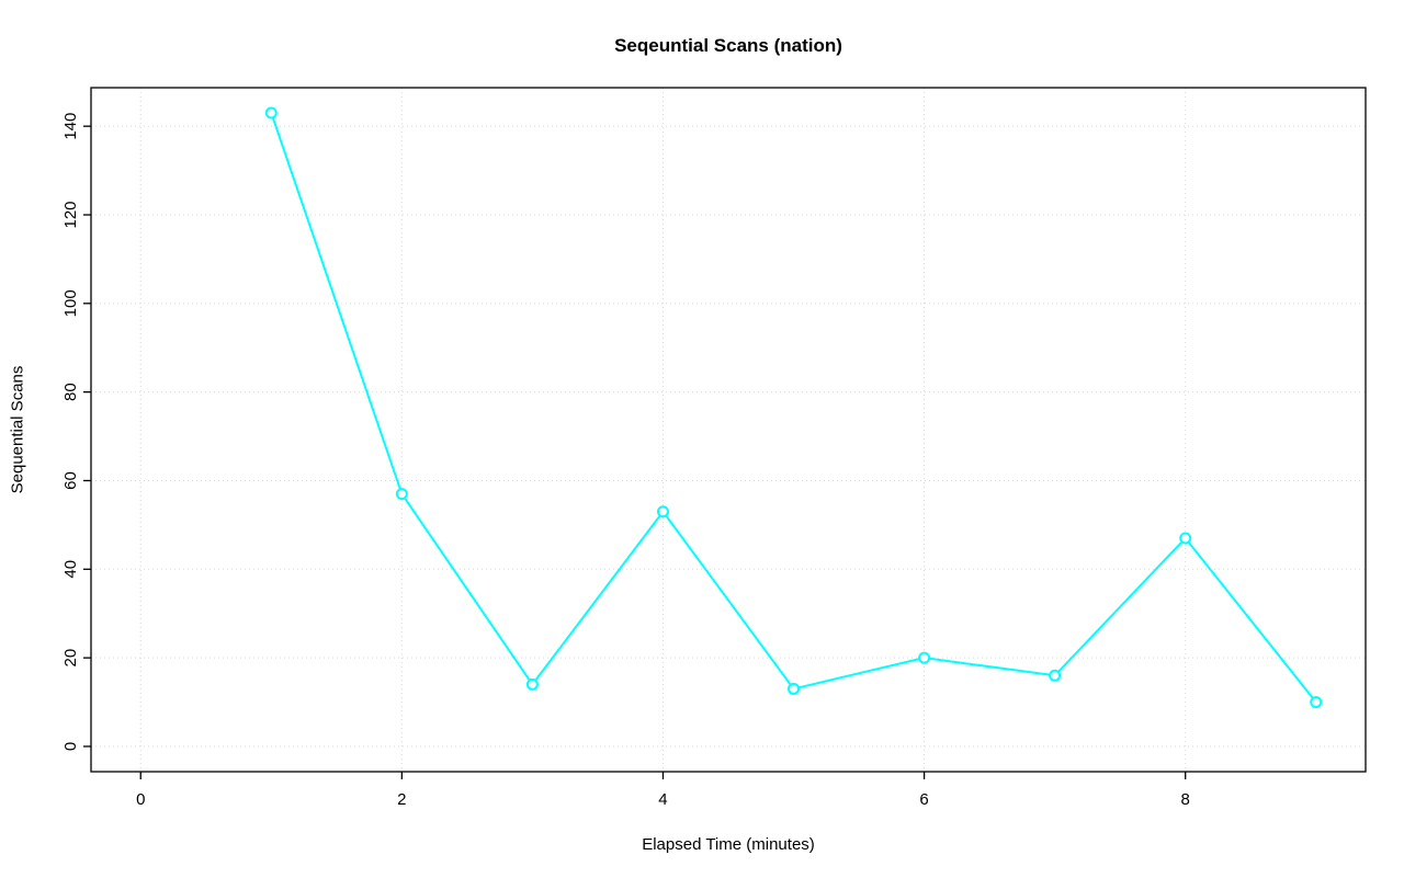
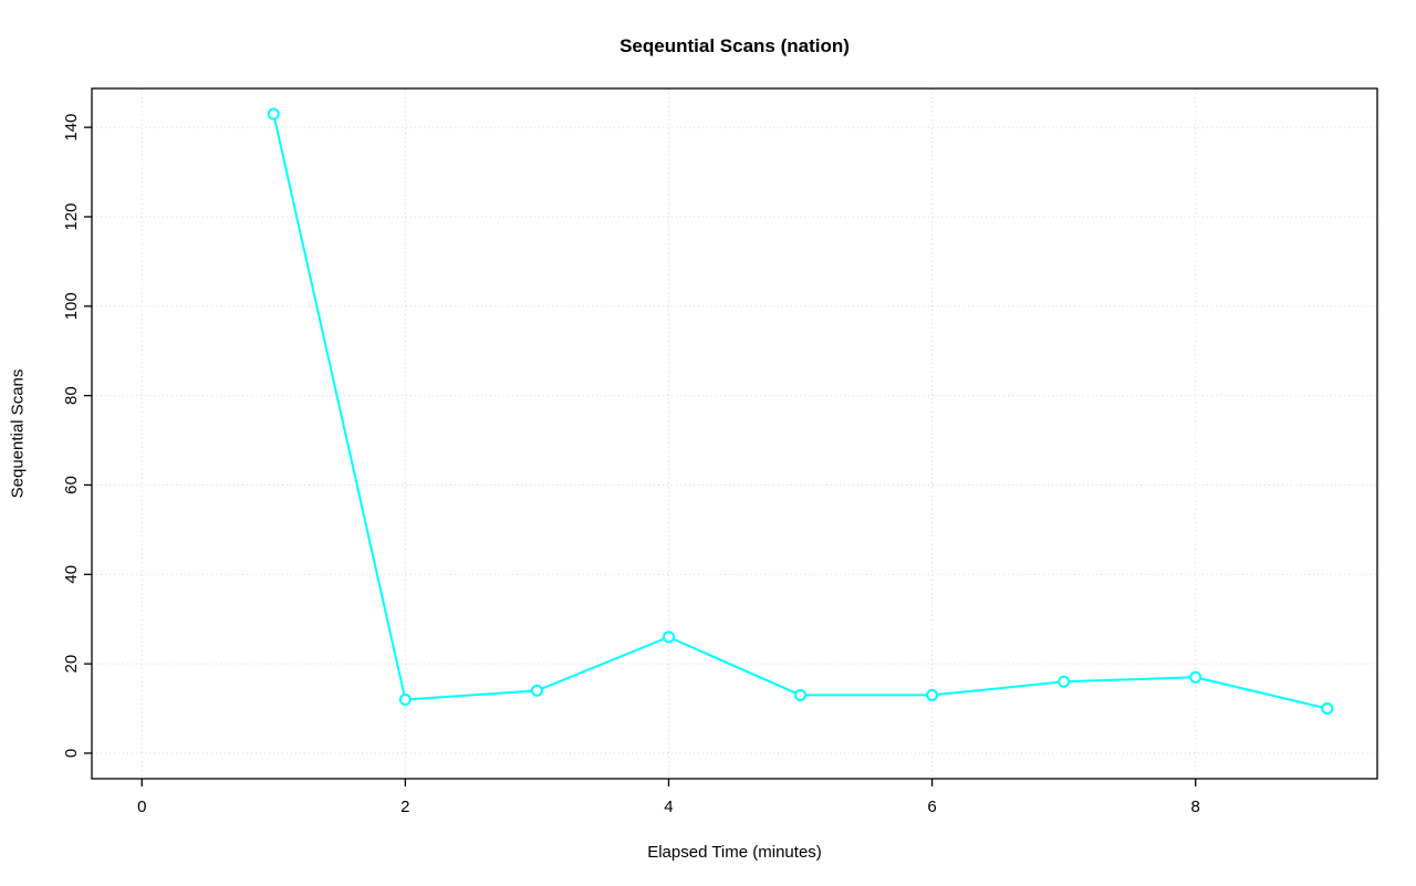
2: 57 -> 12
4: 53 -> 26
6: 20 -> 13
8: 47 -> 17
